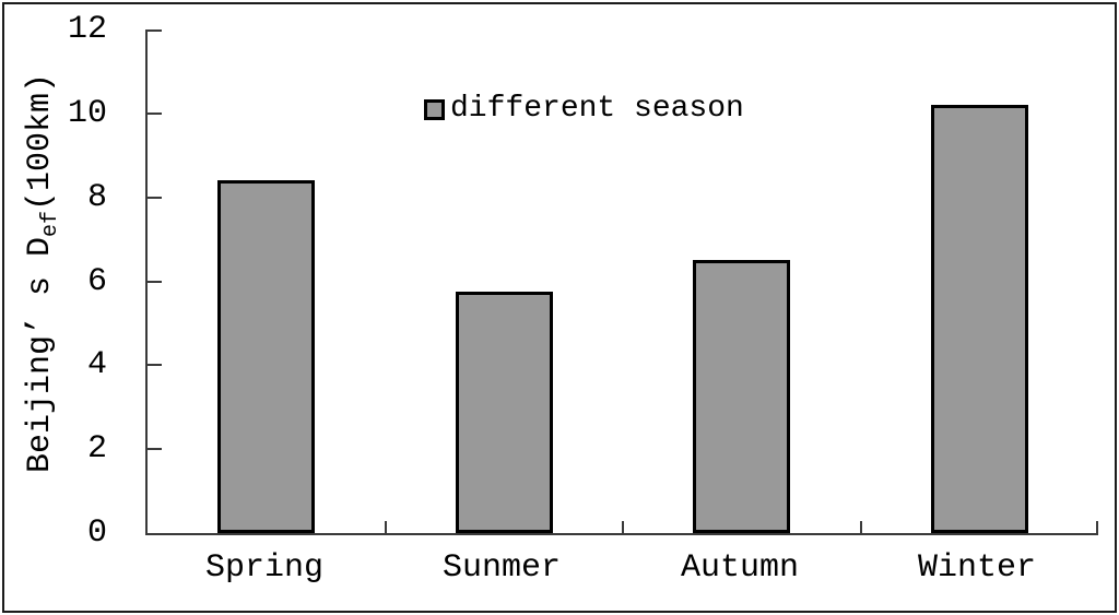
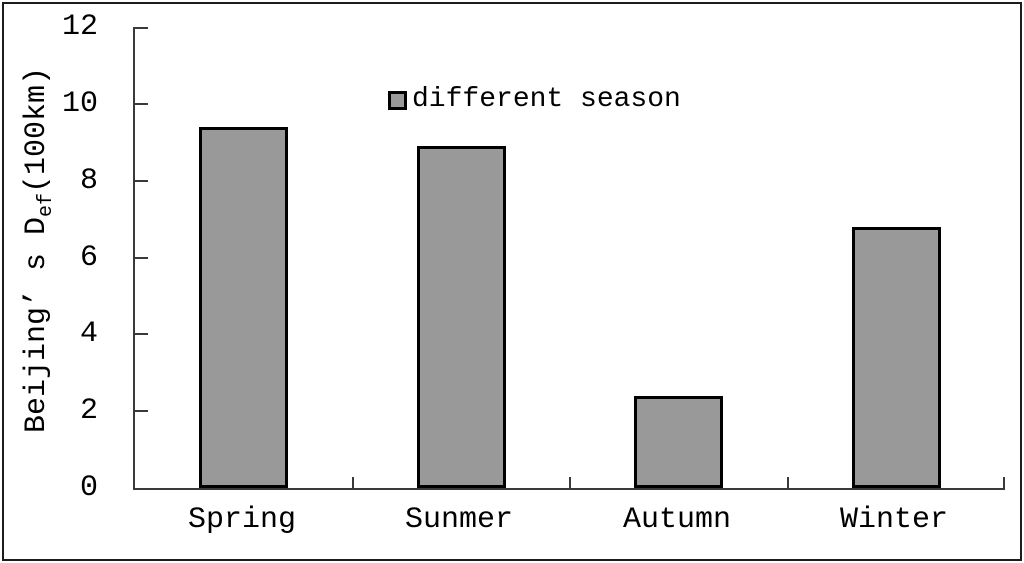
Spring: 8.4 -> 9.4
Sunmer: 5.8 -> 8.9
Autumn: 6.5 -> 2.4
Winter: 10.2 -> 6.8
